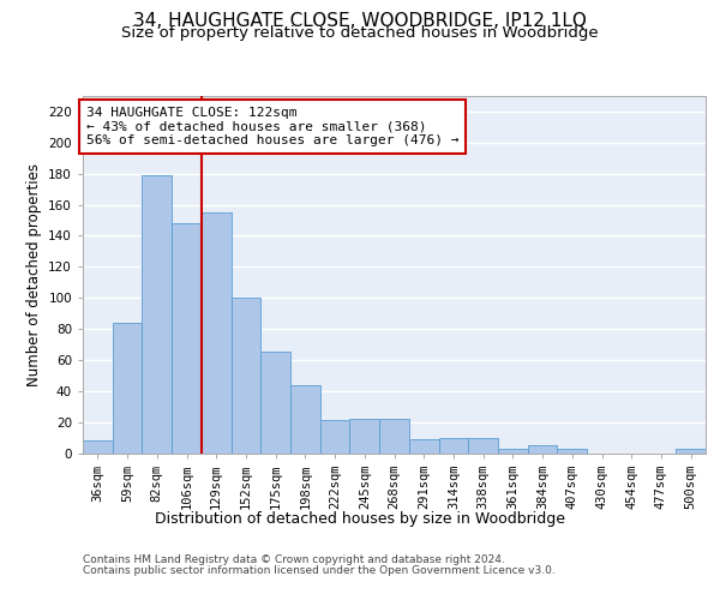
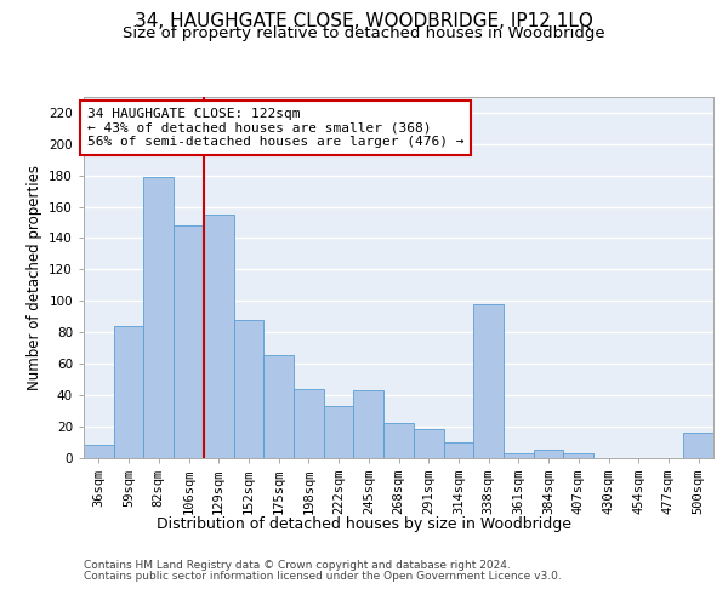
152sqm: 100 -> 88
222sqm: 21 -> 33
245sqm: 22 -> 43
291sqm: 9 -> 18
338sqm: 10 -> 98
500sqm: 3 -> 16
